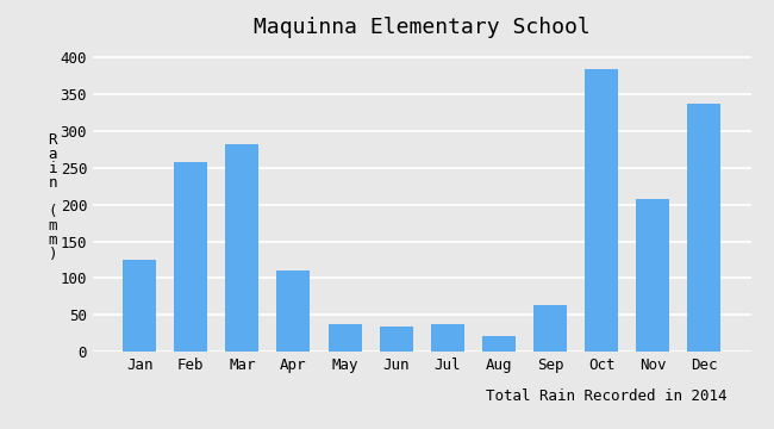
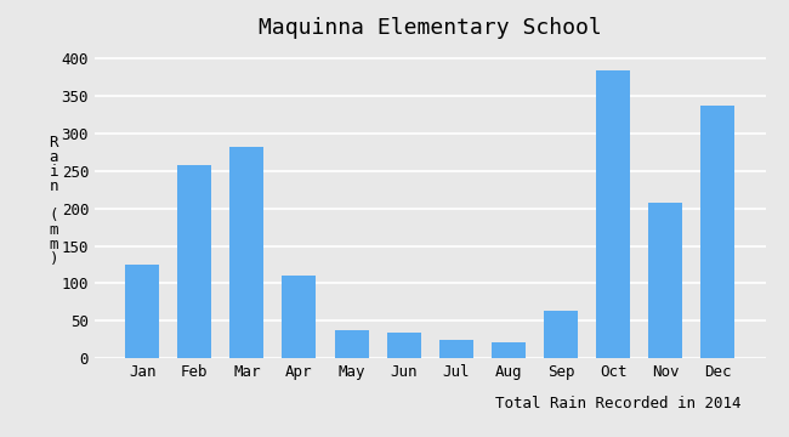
Jul: 38 -> 25
